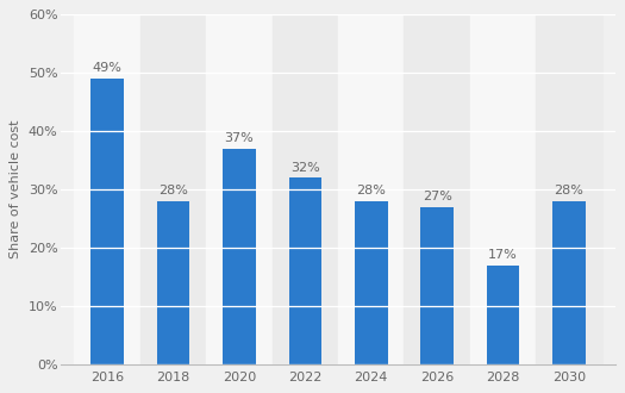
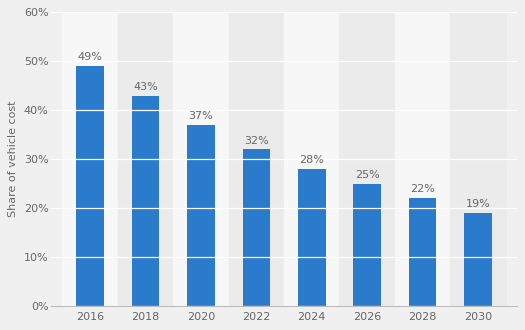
2018: 28% -> 43%
2026: 27% -> 25%
2028: 17% -> 22%
2030: 28% -> 19%
